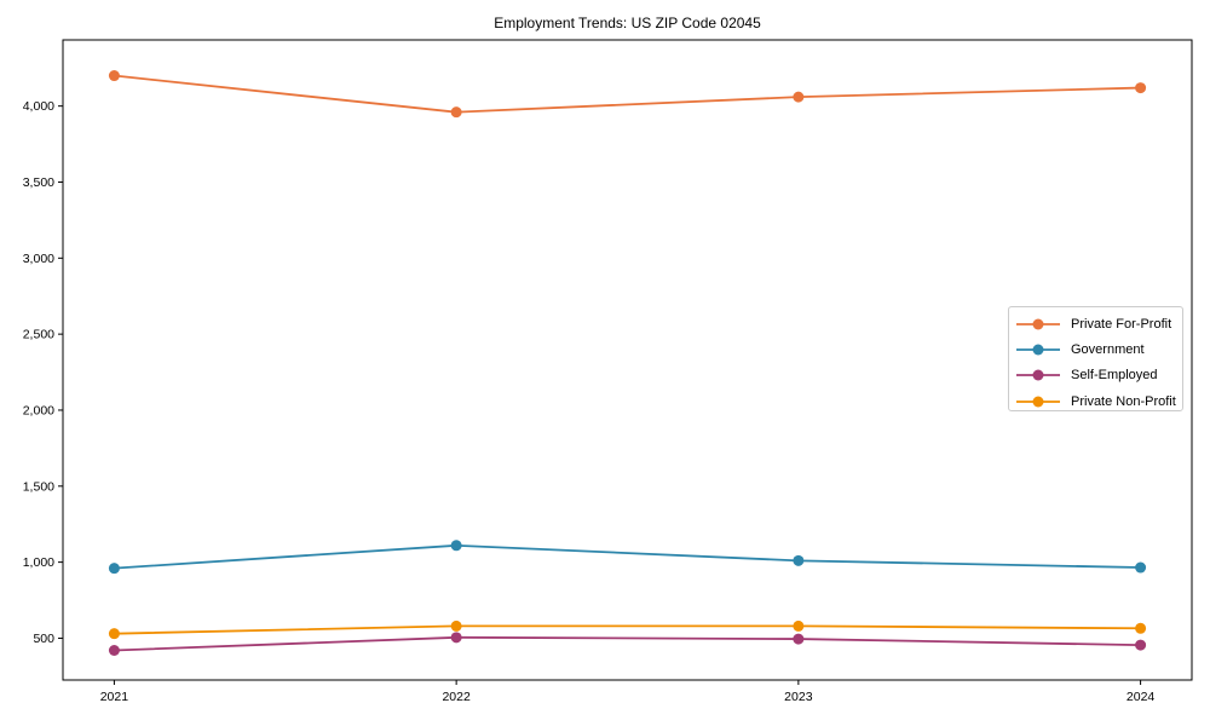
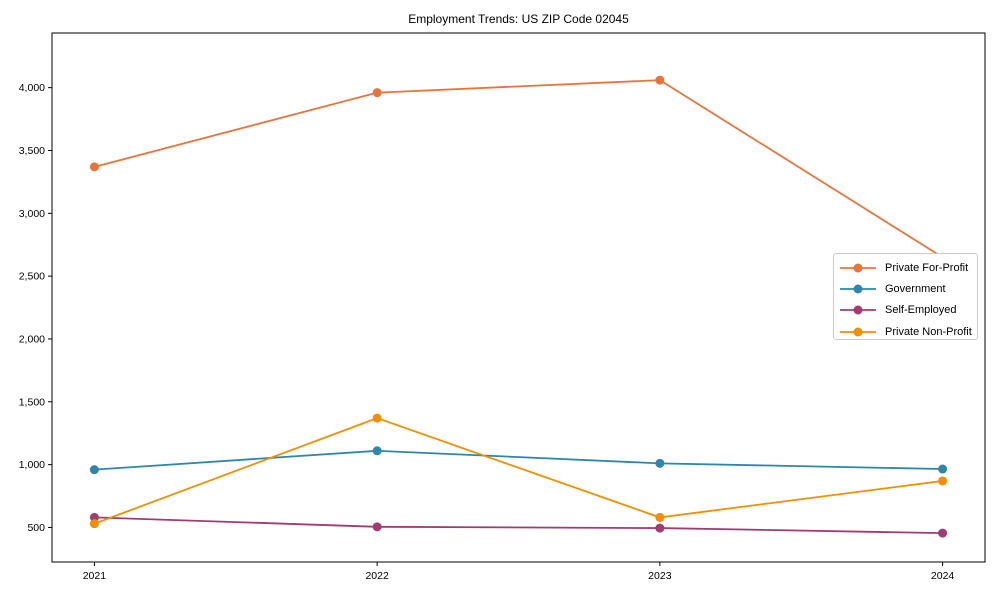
Private For-Profit/2021: 4200 -> 3370
Self-Employed/2021: 420 -> 580
Private Non-Profit/2022: 580 -> 1370
Private For-Profit/2024: 4120 -> 2650
Private Non-Profit/2024: 560 -> 870
